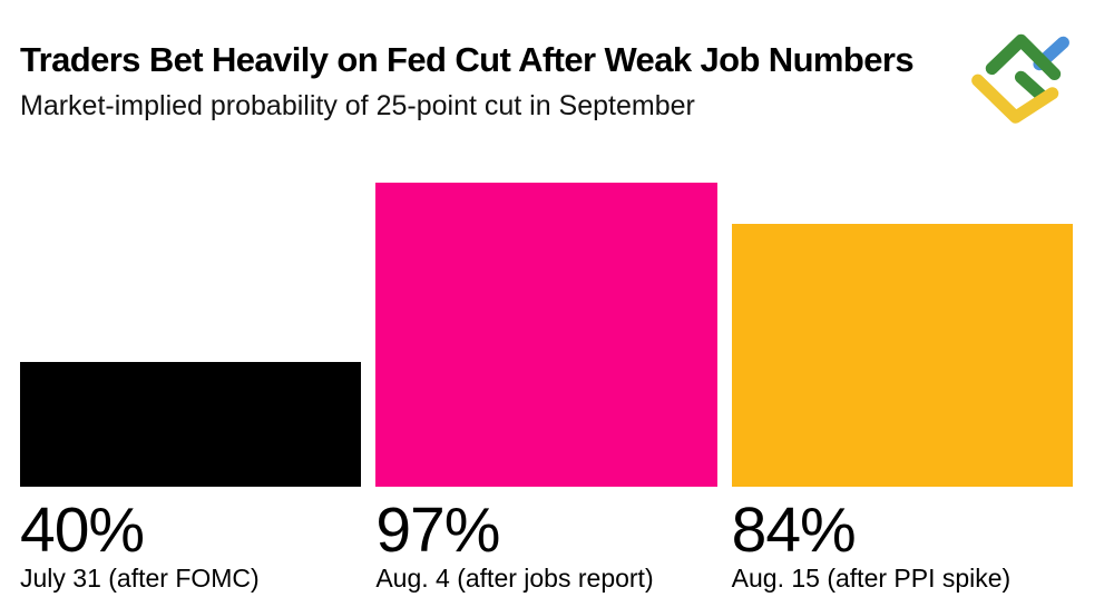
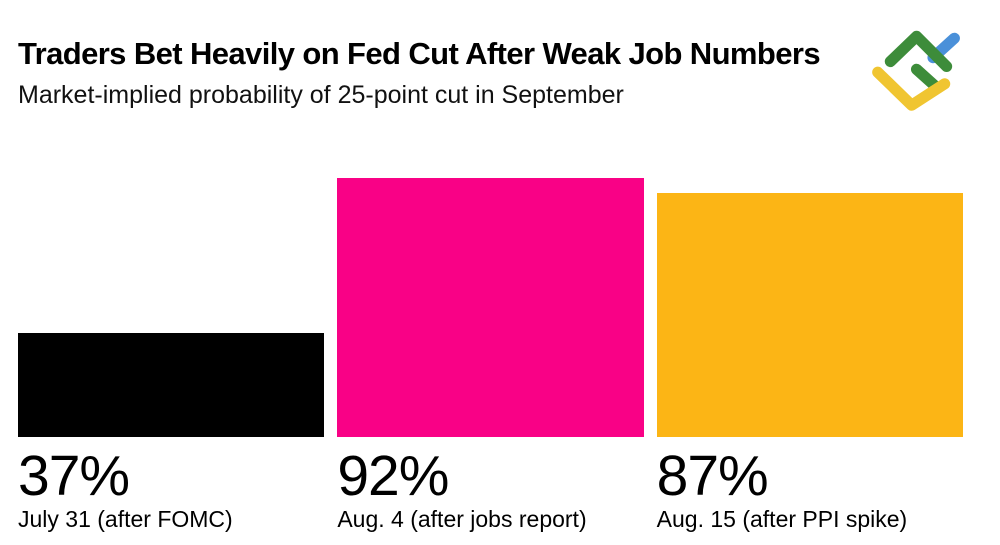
July 31 (after FOMC): 40% -> 37%
Aug. 4 (after jobs report): 97% -> 92%
Aug. 15 (after PPI spike): 84% -> 87%
